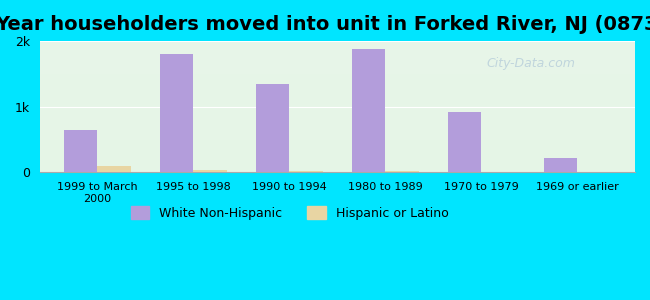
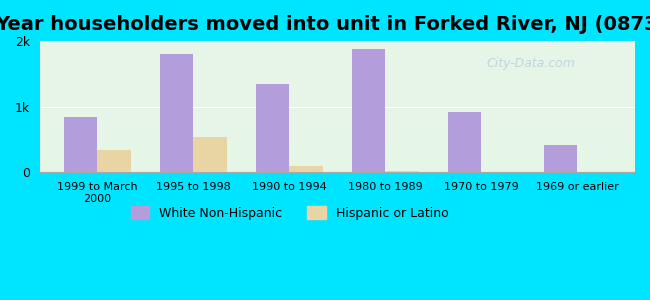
White Non-Hispanic/1999 to March 2000: 0.65k -> 0.84k
Hispanic or Latino/1999 to March 2000: 0.09k -> 0.34k
Hispanic or Latino/1995 to 1998: 0.03k -> 0.54k
Hispanic or Latino/1990 to 1994: 0.02k -> 0.10k
White Non-Hispanic/1969 or earlier: 0.22k -> 0.42k
